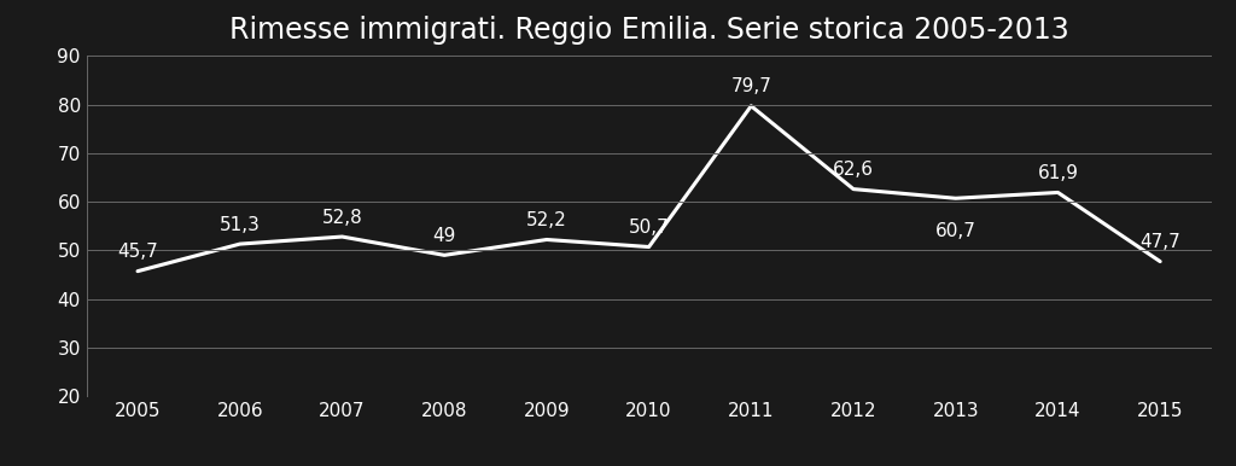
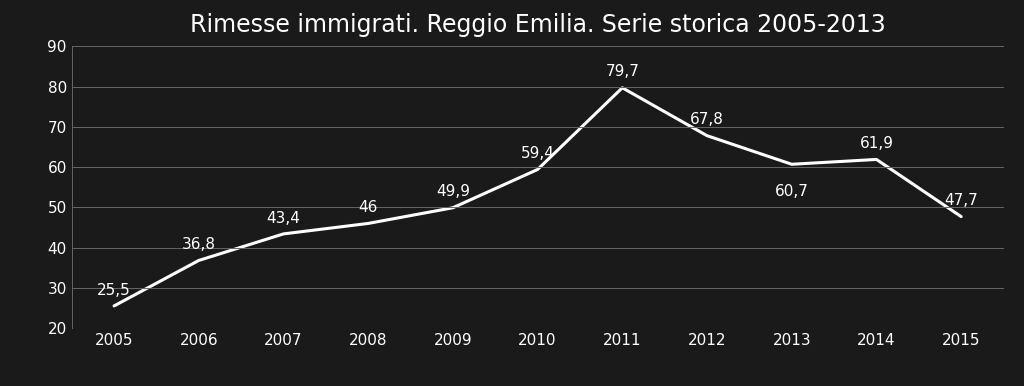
2005: 45,7 -> 25,5
2006: 51,3 -> 36,8
2007: 52,8 -> 43,4
2008: 49 -> 46
2009: 52,2 -> 49,9
2010: 50,7 -> 59,4
2012: 62,6 -> 67,8
